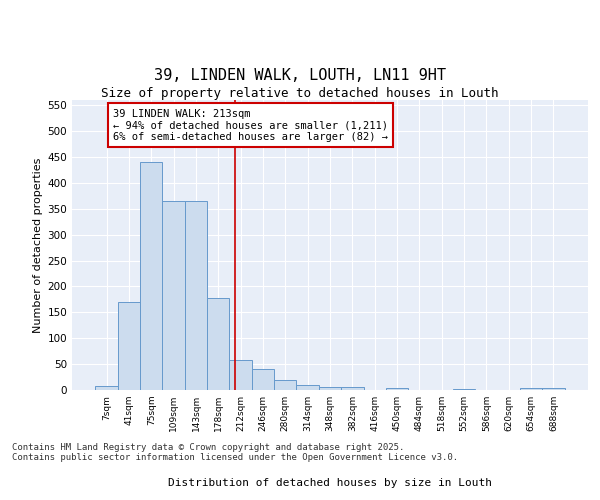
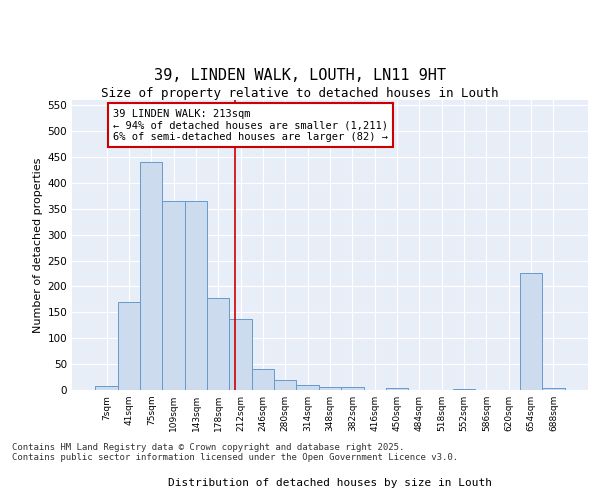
212sqm: 57 -> 138
654sqm: 3 -> 226
